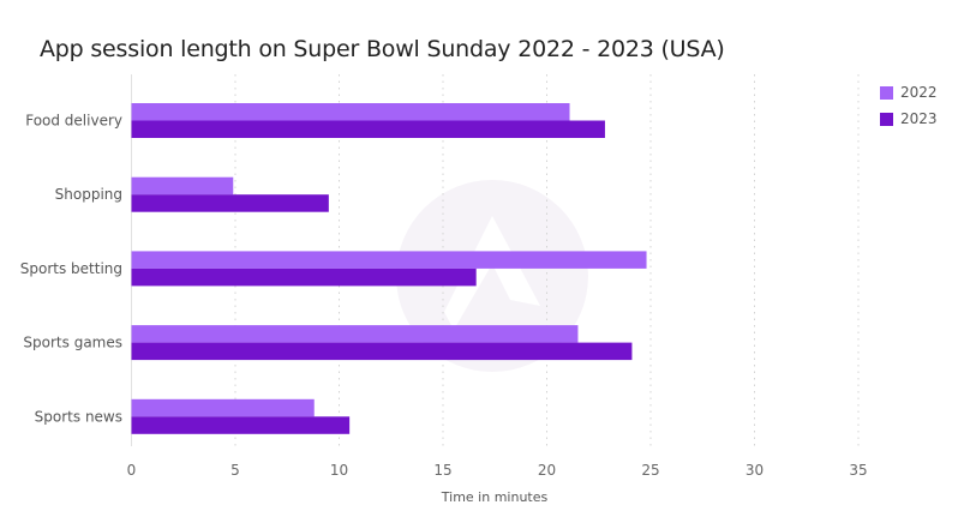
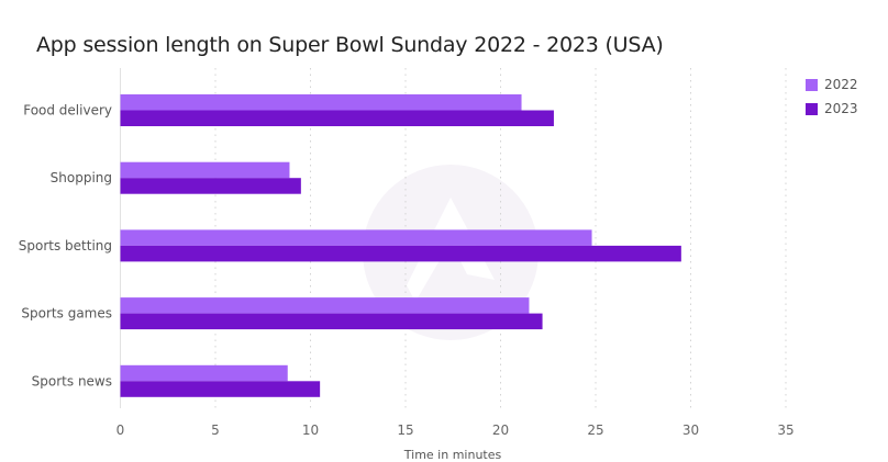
2022/Shopping: 4.9 -> 8.9
2023/Sports betting: 16.6 -> 29.5
2023/Sports games: 24.1 -> 22.2
